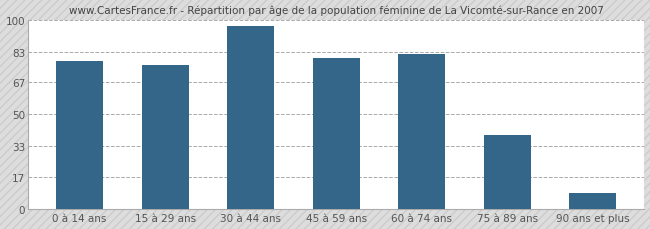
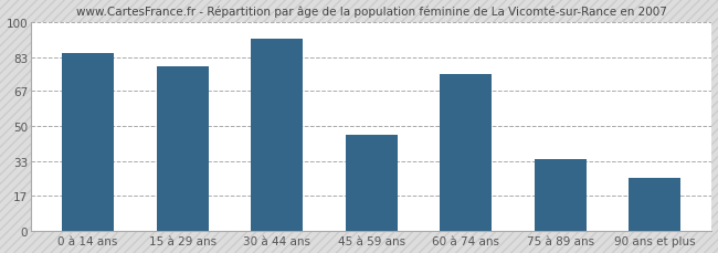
0 à 14 ans: 78 -> 85
15 à 29 ans: 76 -> 79
30 à 44 ans: 97 -> 92
45 à 59 ans: 80 -> 46
60 à 74 ans: 82 -> 75
75 à 89 ans: 39 -> 34
90 ans et plus: 8 -> 25
